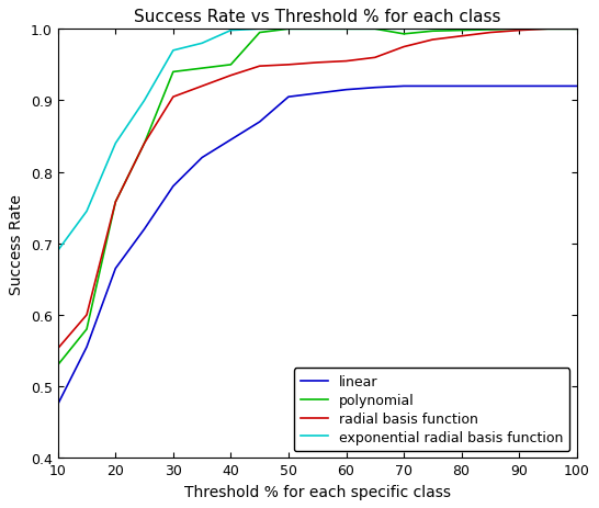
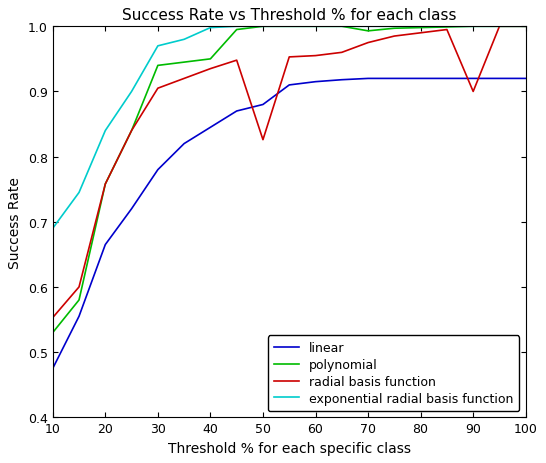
linear/50: 0.905 -> 0.880
radial basis function/50: 0.950 -> 0.826
radial basis function/90: 0.998 -> 0.900
